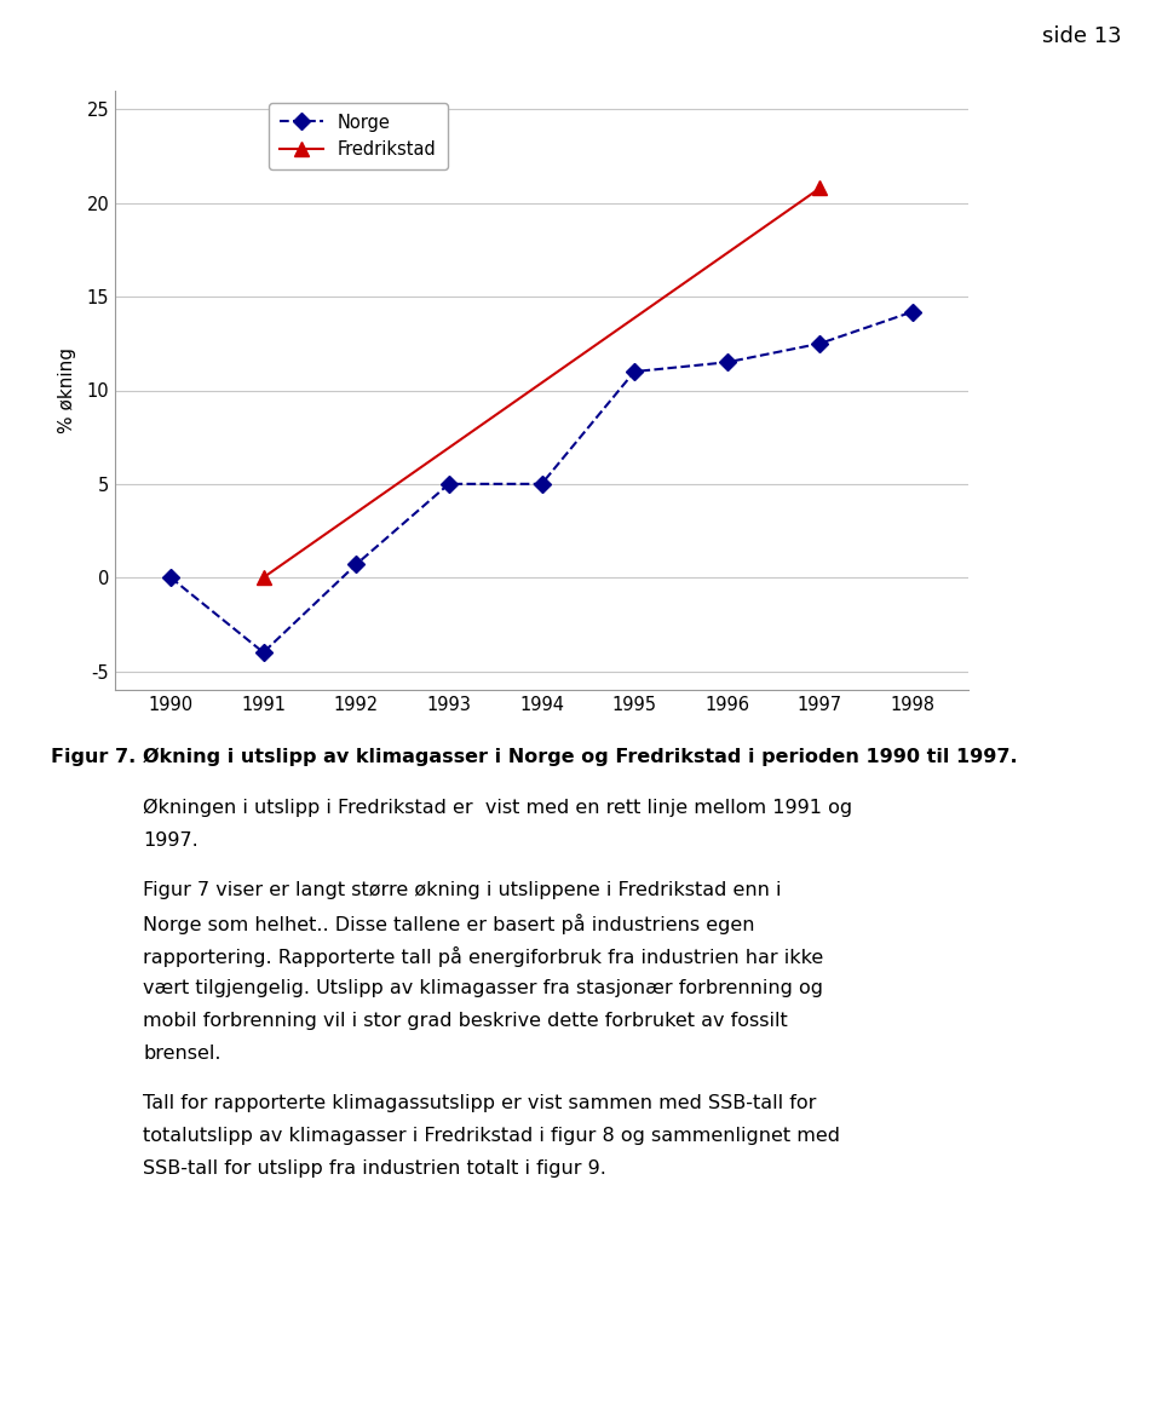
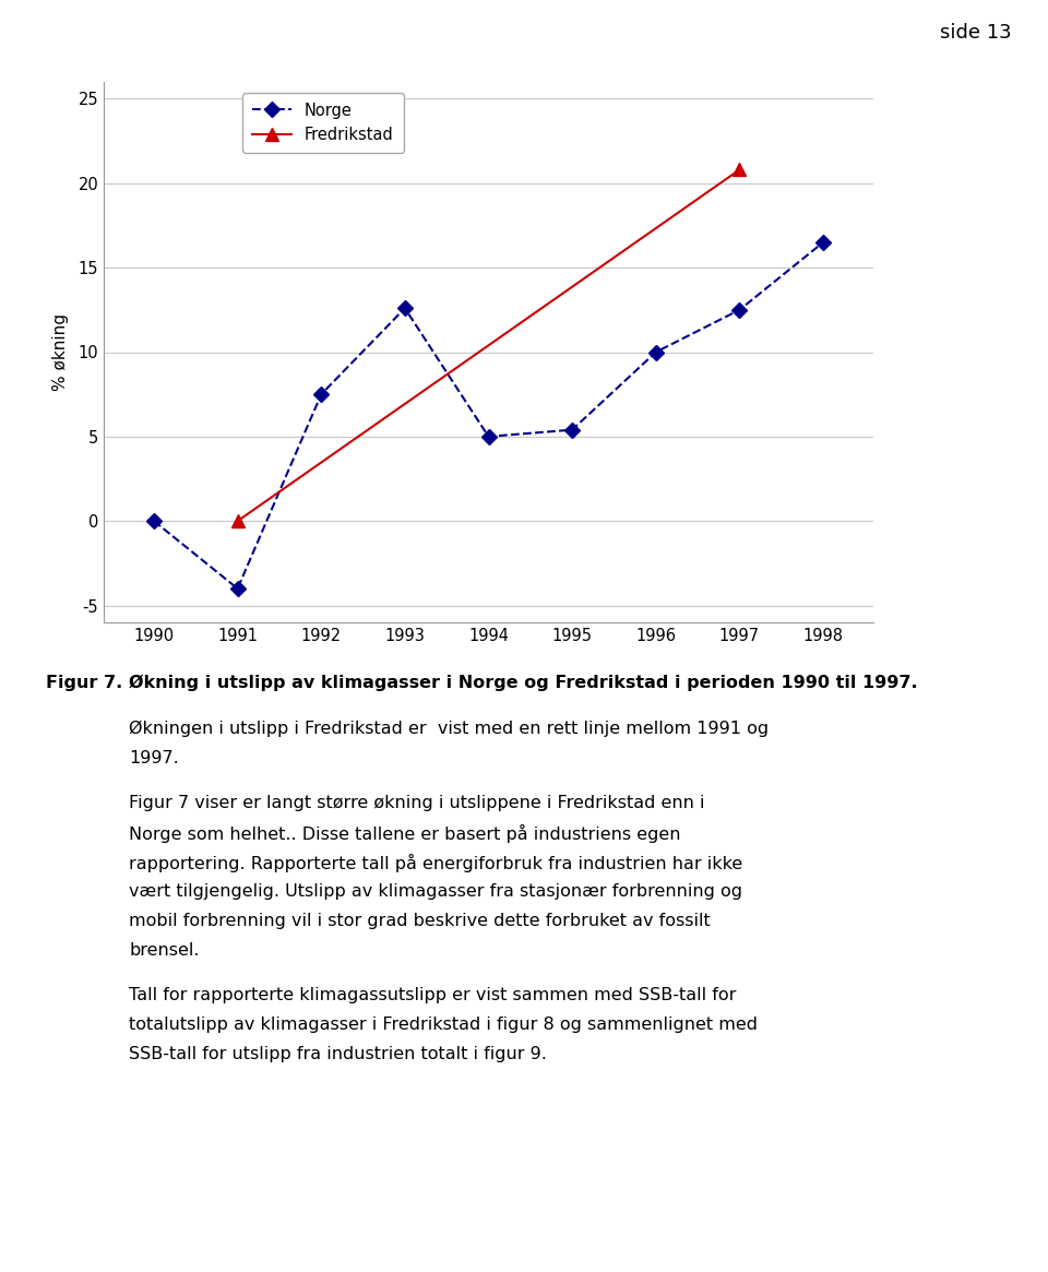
1992: 0.7 -> 7.5
1993: 5.0 -> 12.6
1995: 11.0 -> 5.4
1996: 11.5 -> 10.0
1998: 14.2 -> 16.5
